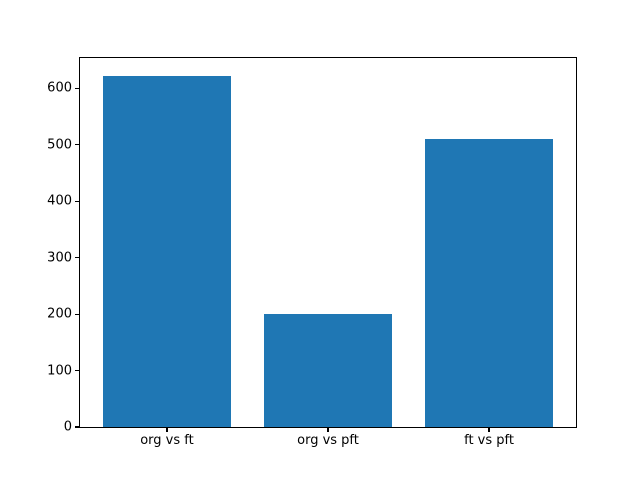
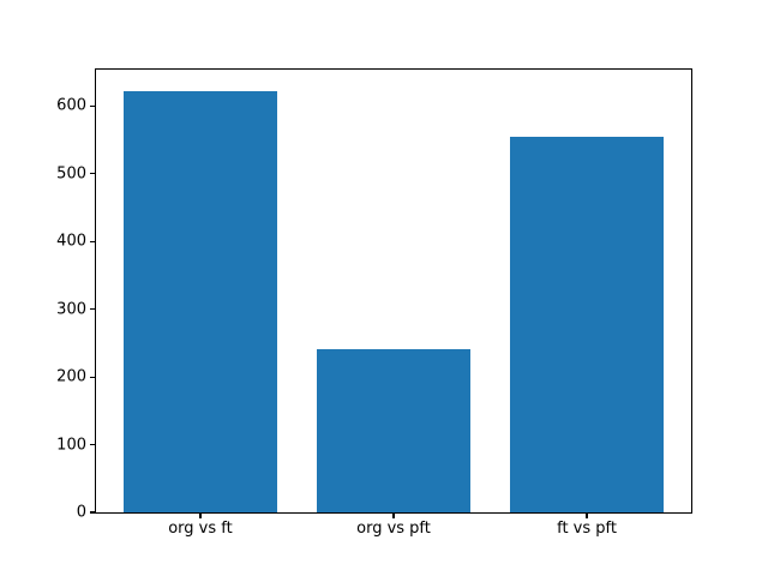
org vs pft: 200 -> 240
ft vs pft: 510 -> 560
